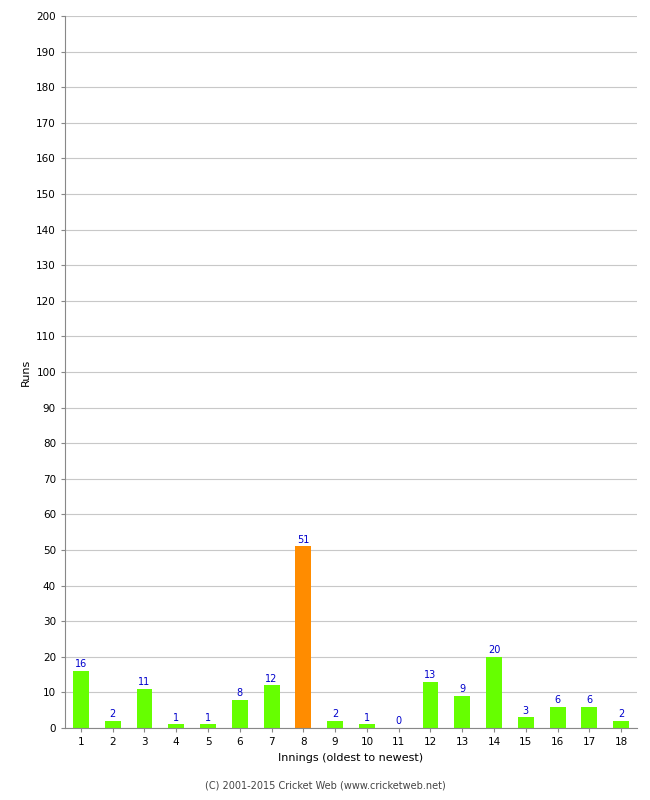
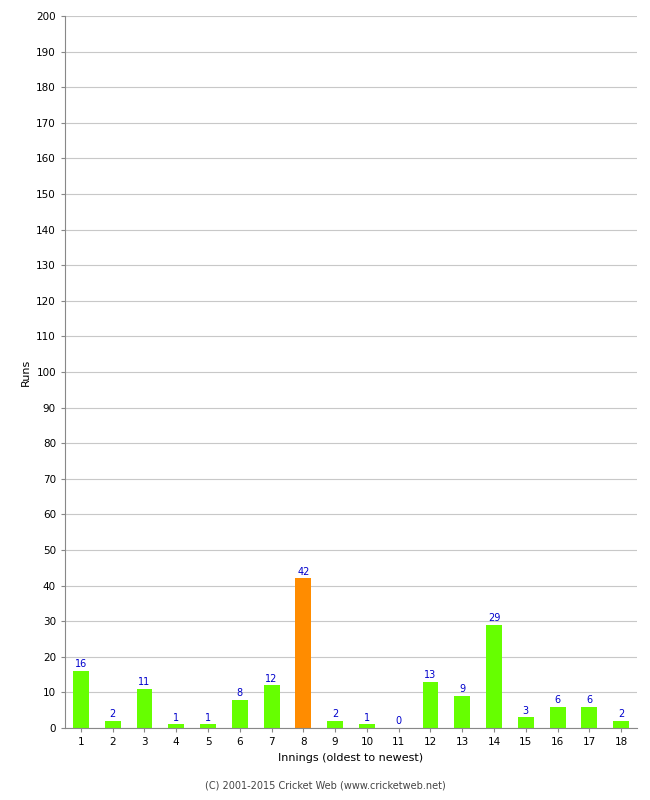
8: 51 -> 42
14: 20 -> 29
